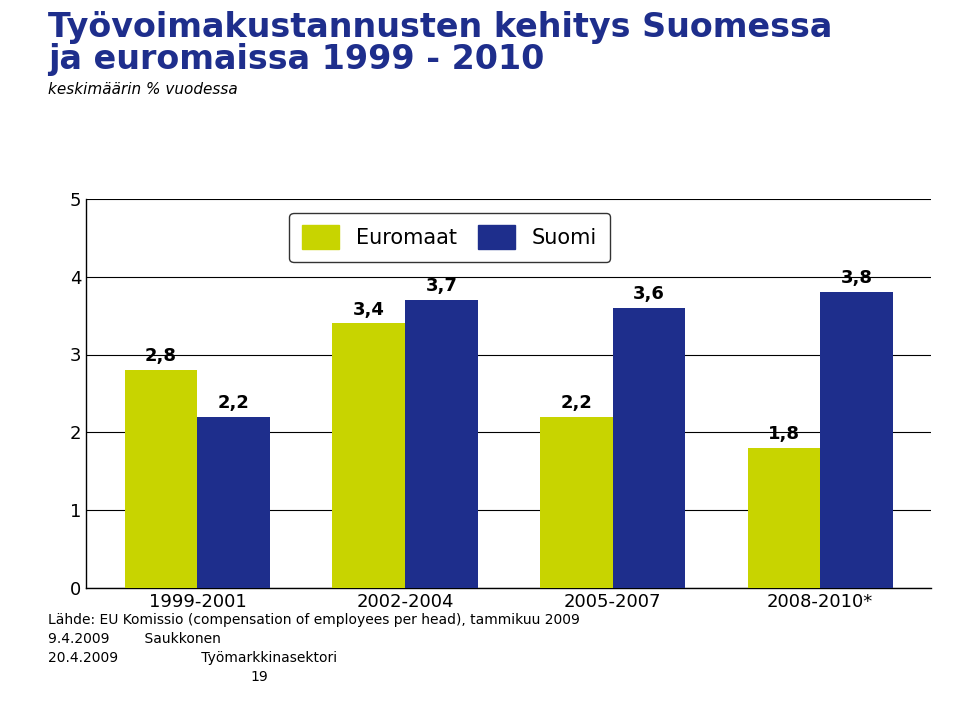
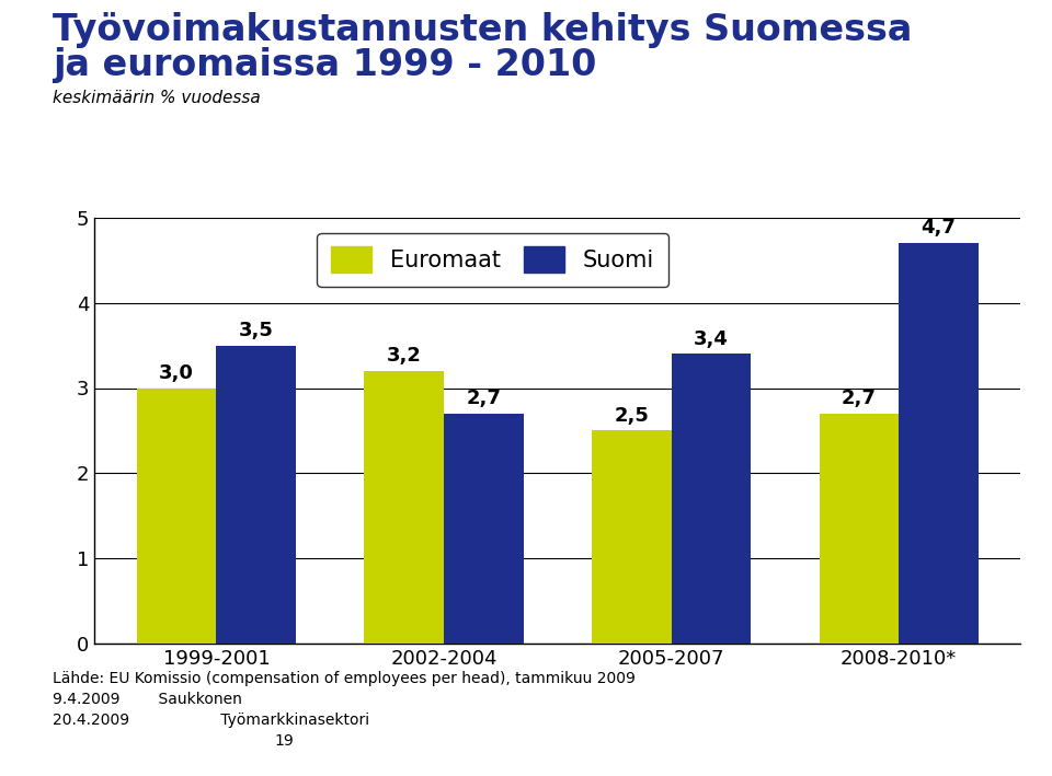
Euromaat/1999-2001: 2,8 -> 3,0
Suomi/1999-2001: 2,2 -> 3,5
Euromaat/2002-2004: 3,4 -> 3,2
Suomi/2002-2004: 3,7 -> 2,7
Euromaat/2005-2007: 2,2 -> 2,5
Suomi/2005-2007: 3,6 -> 3,4
Euromaat/2008-2010*: 1,8 -> 2,7
Suomi/2008-2010*: 3,8 -> 4,7
